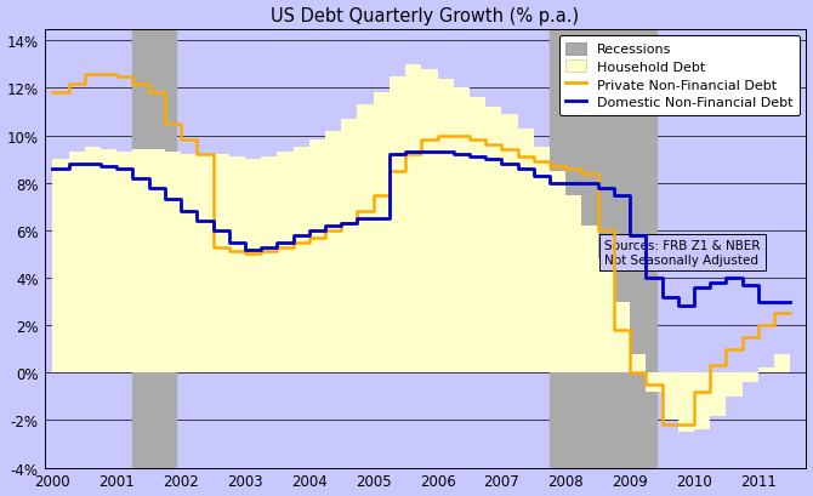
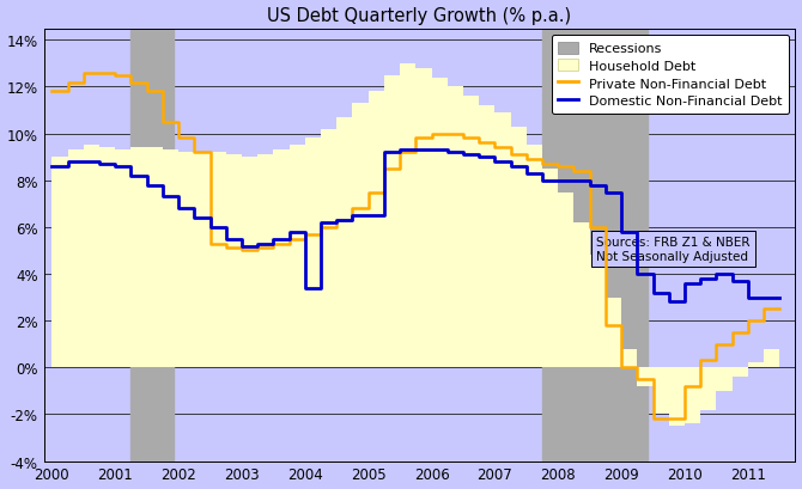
Domestic Non-Financial Debt/2004: 6.0% -> 3.4%
